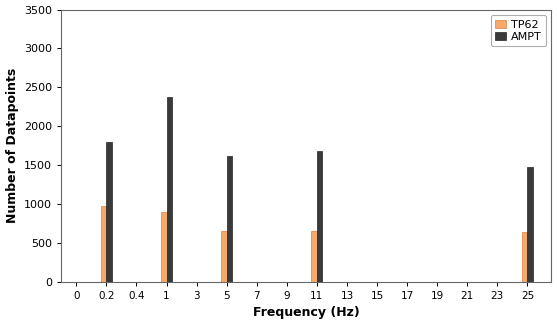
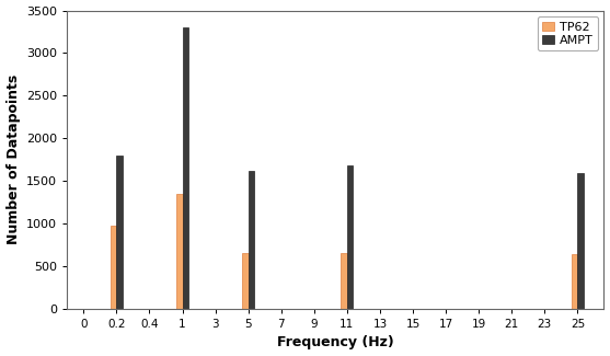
TP62/1: 900 -> 1350
AMPT/1: 2380 -> 3300
AMPT/25: 1480 -> 1590
